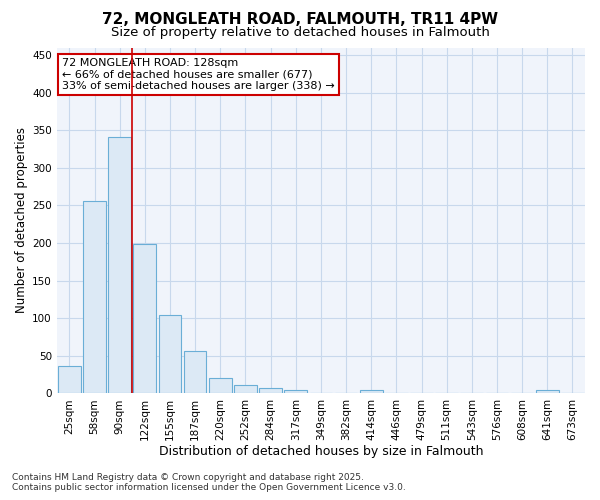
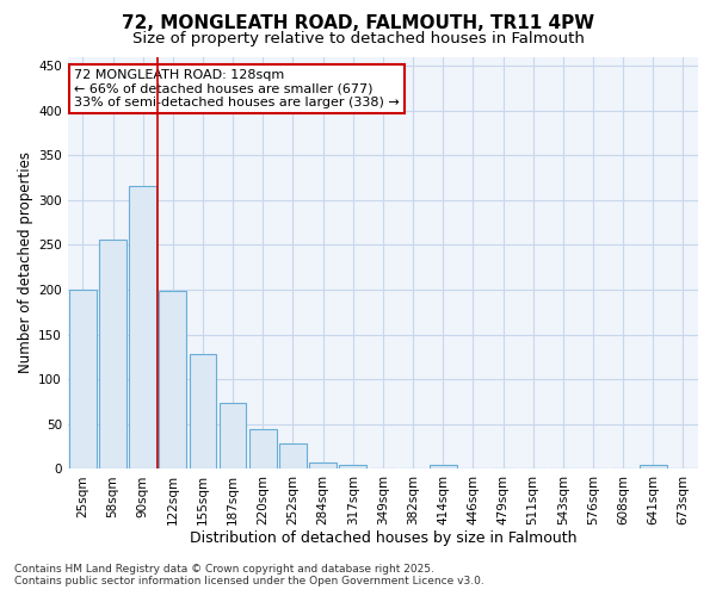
25sqm: 36 -> 200
90sqm: 341 -> 316
155sqm: 104 -> 128
187sqm: 56 -> 74
220sqm: 21 -> 44
252sqm: 11 -> 28
